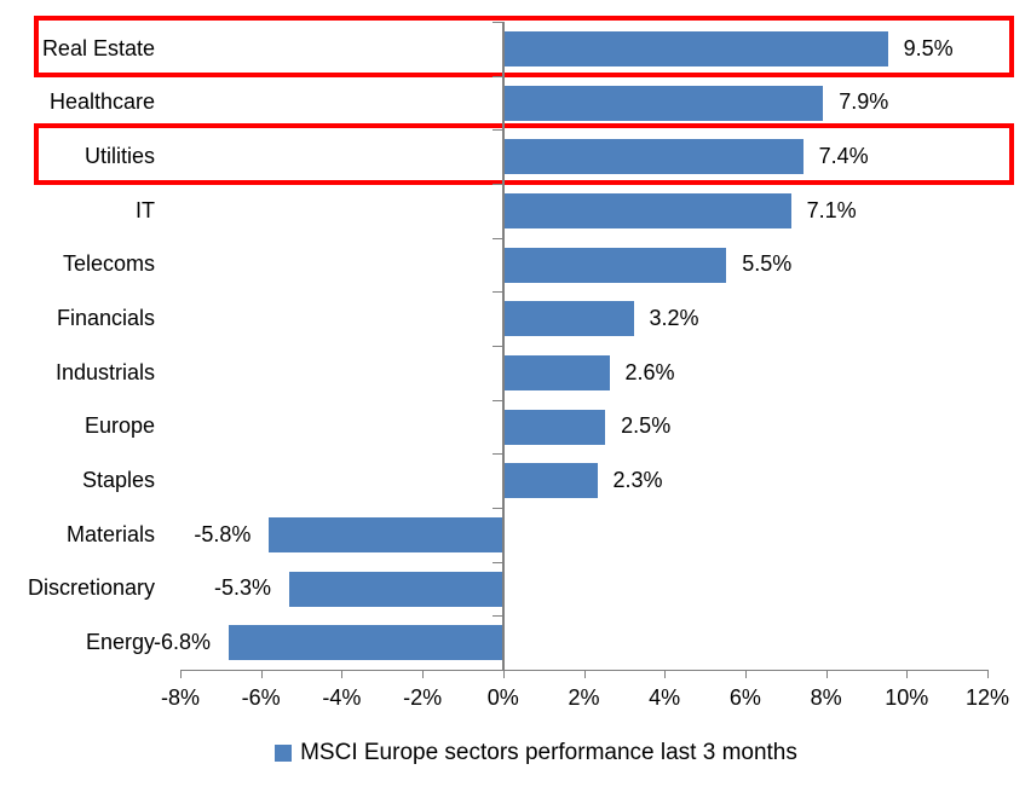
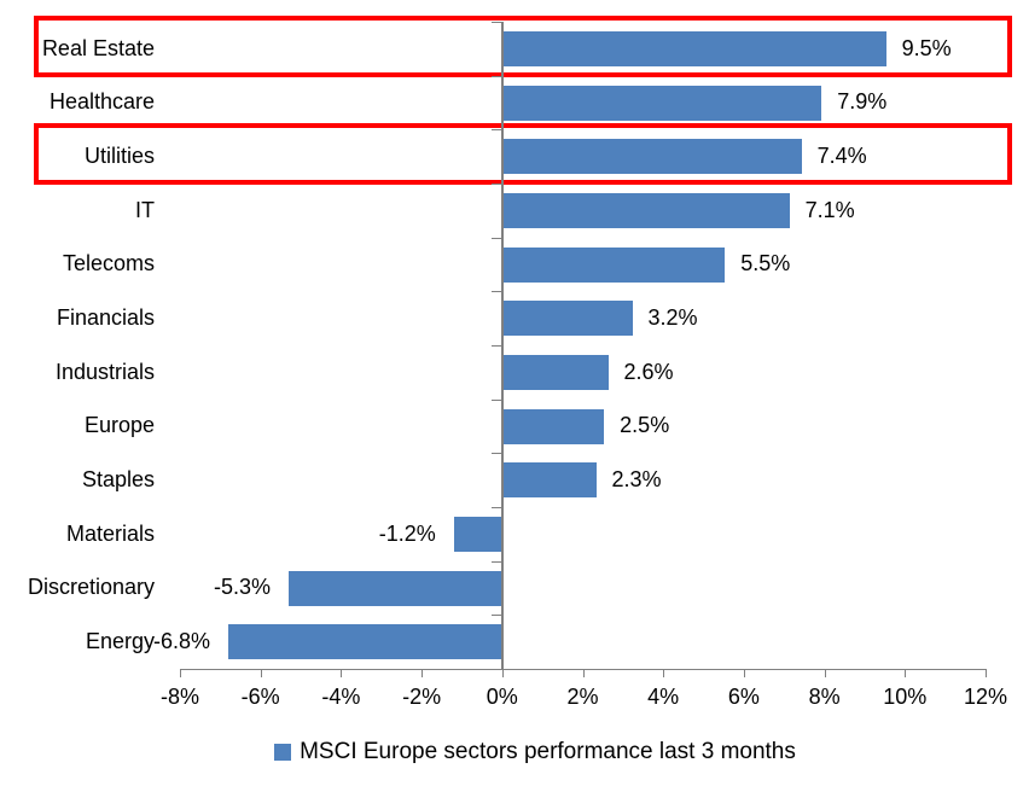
Materials: -5.8% -> -1.2%
